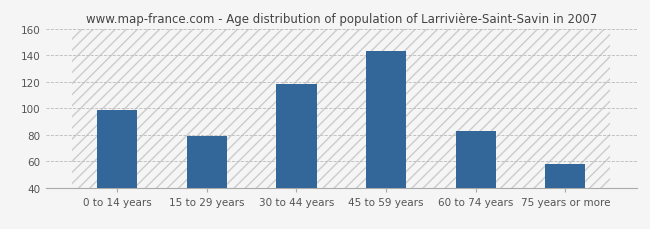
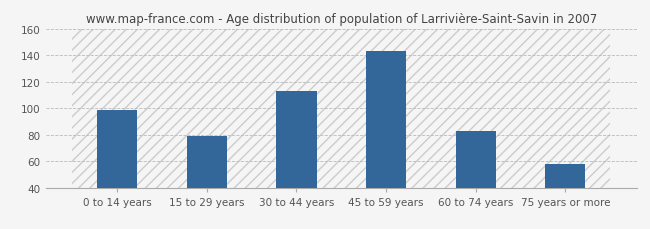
30 to 44 years: 118 -> 113
